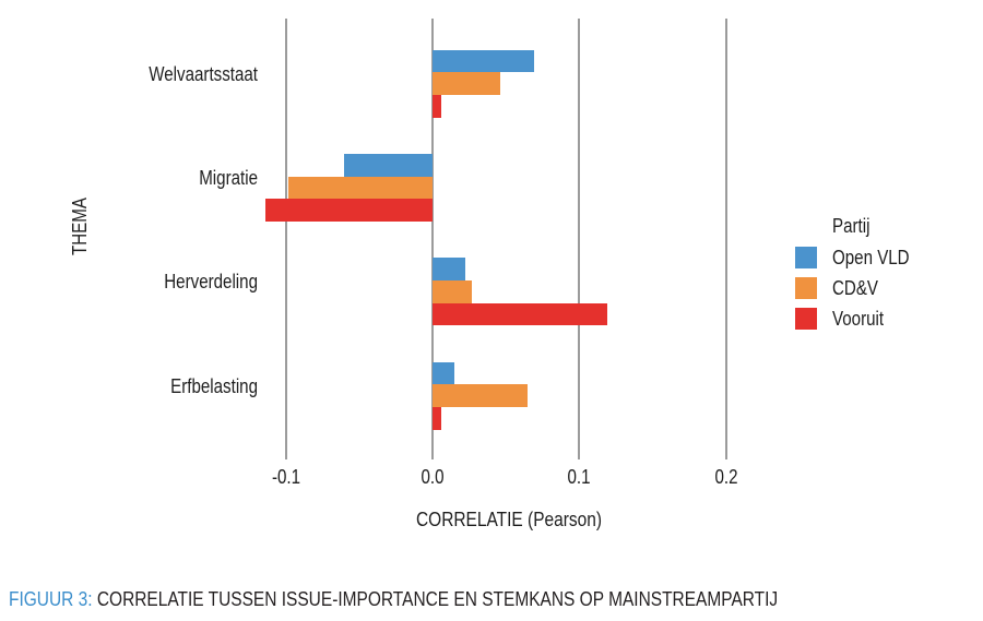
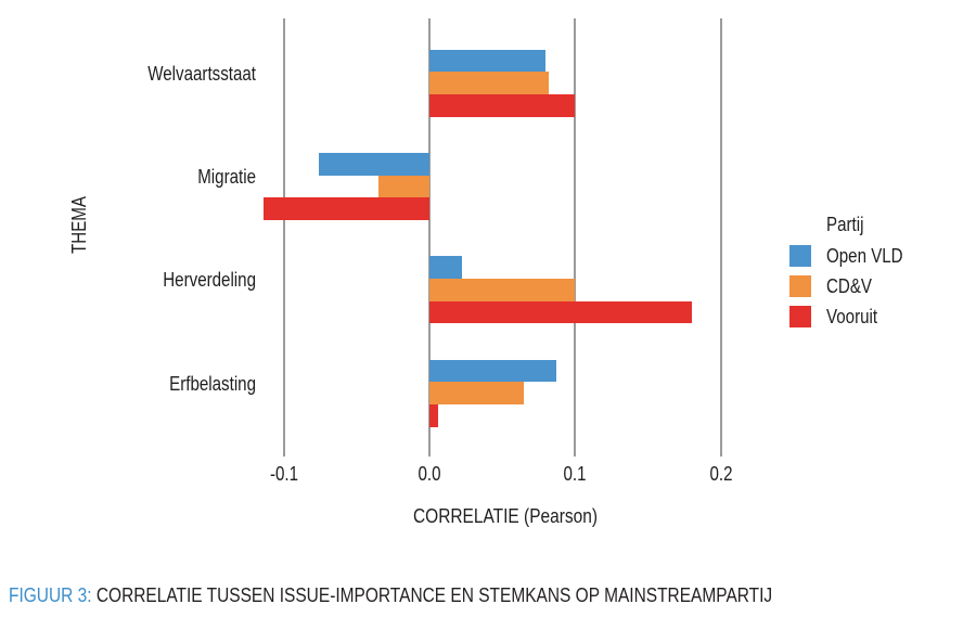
Open VLD/Welvaartsstaat: 0.069 -> 0.080
CD&V/Welvaartsstaat: 0.046 -> 0.082
Vooruit/Welvaartsstaat: 0.006 -> 0.100
Open VLD/Migratie: -0.060 -> -0.076
CD&V/Migratie: -0.098 -> -0.035
CD&V/Herverdeling: 0.027 -> 0.100
Vooruit/Herverdeling: 0.119 -> 0.180
Open VLD/Erfbelasting: 0.015 -> 0.087
